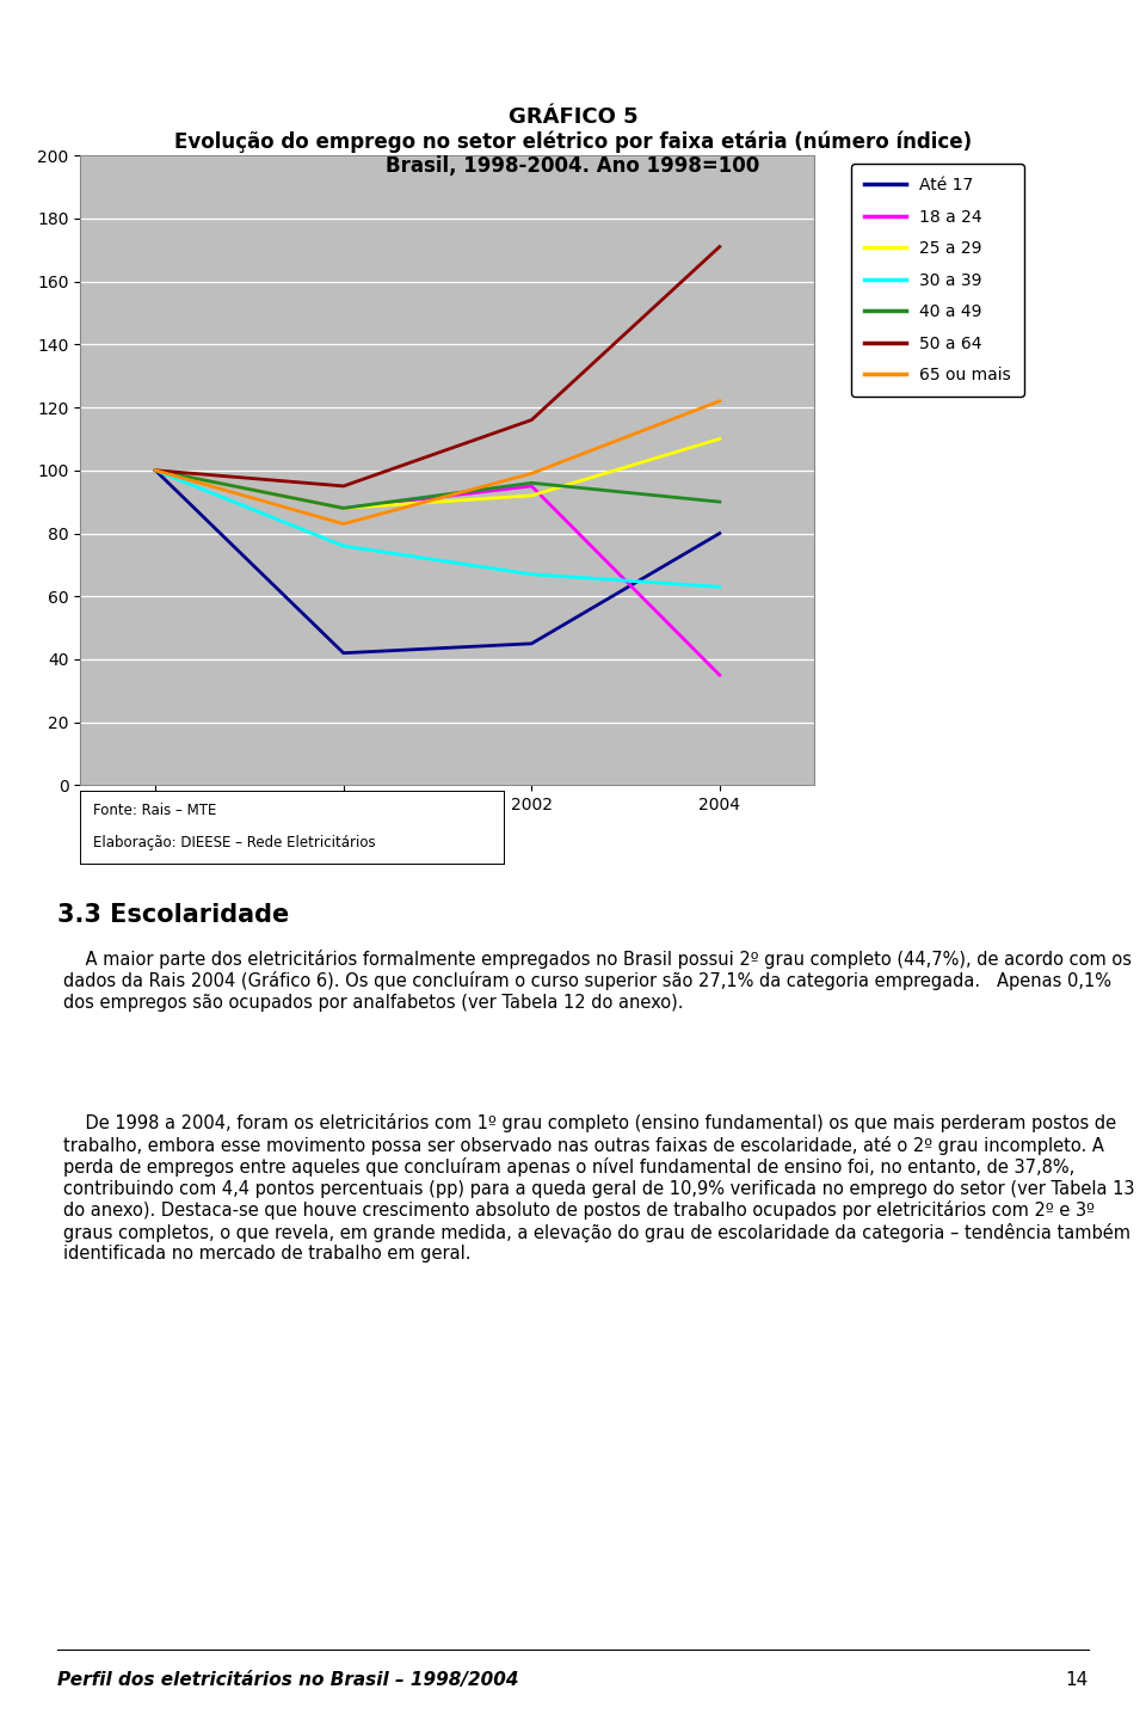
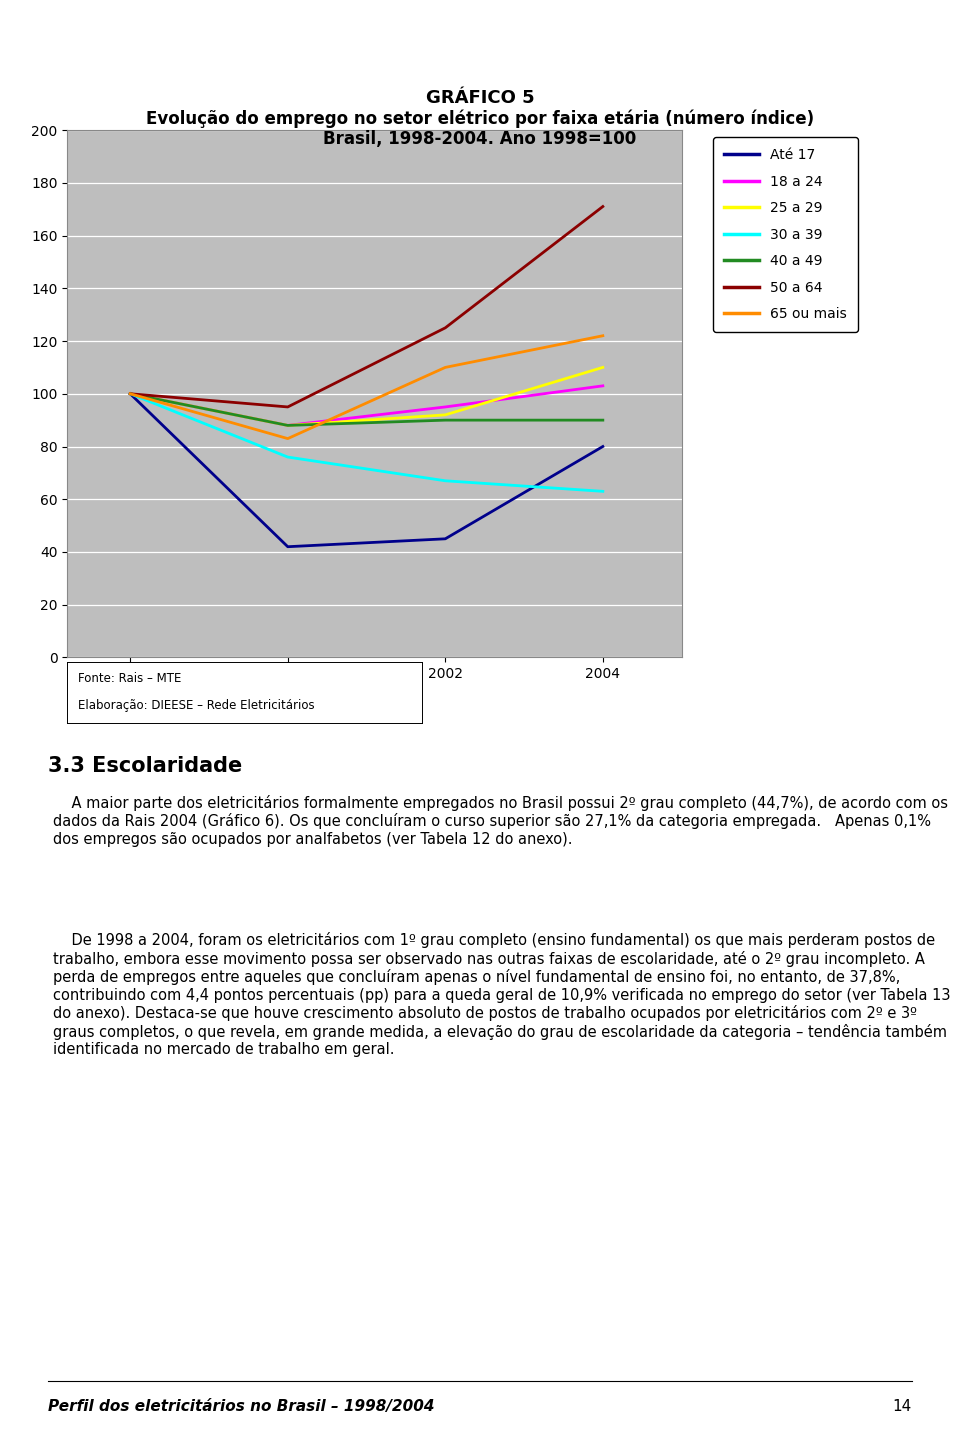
40 a 49/2002: 96 -> 90
50 a 64/2002: 116 -> 125
65 ou mais/2002: 99 -> 110
18 a 24/2004: 35 -> 103
